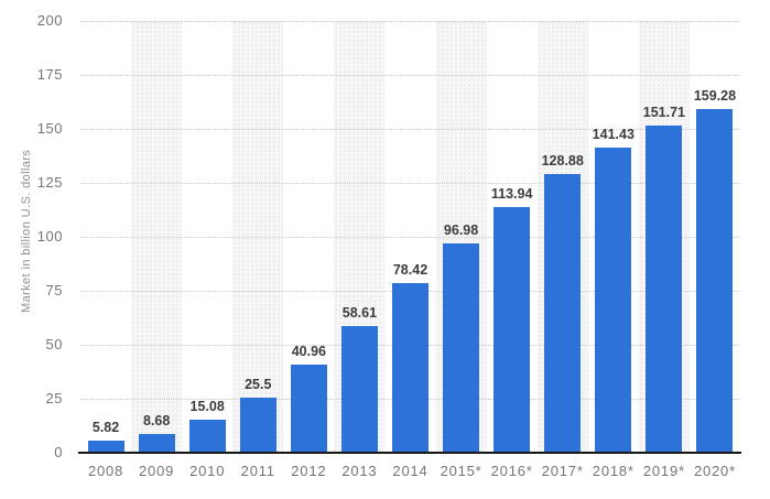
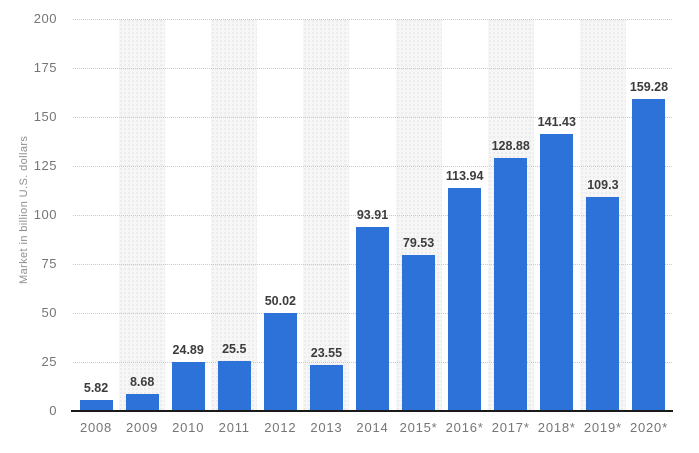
2010: 15.08 -> 24.89
2012: 40.96 -> 50.02
2013: 58.61 -> 23.55
2014: 78.42 -> 93.91
2015*: 96.98 -> 79.53
2019*: 151.71 -> 109.3
